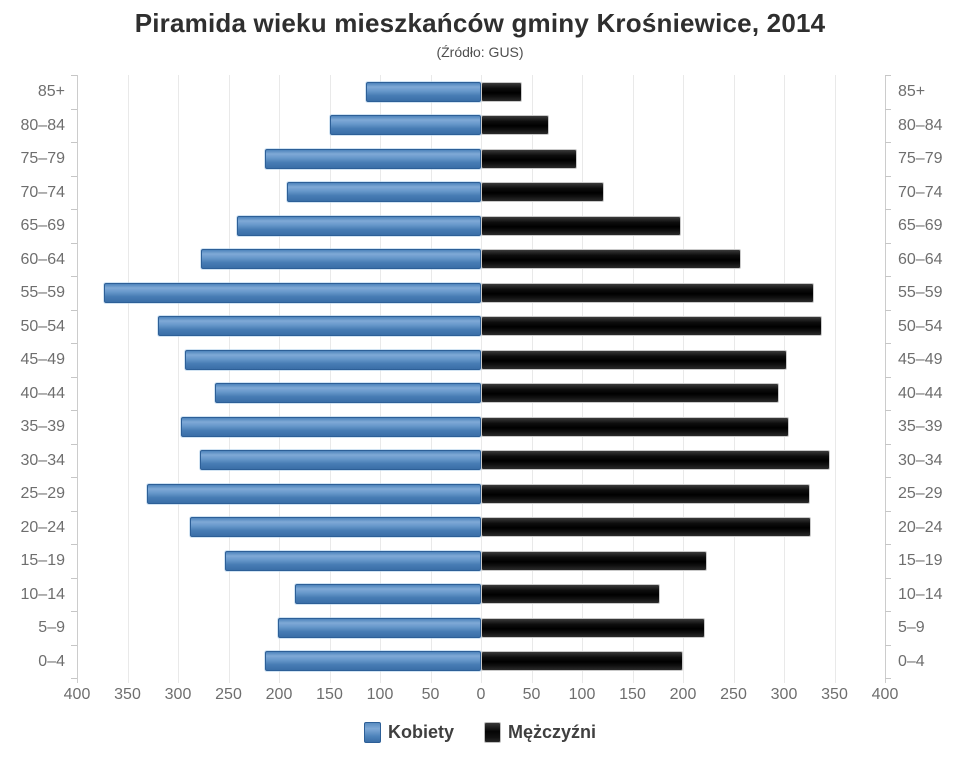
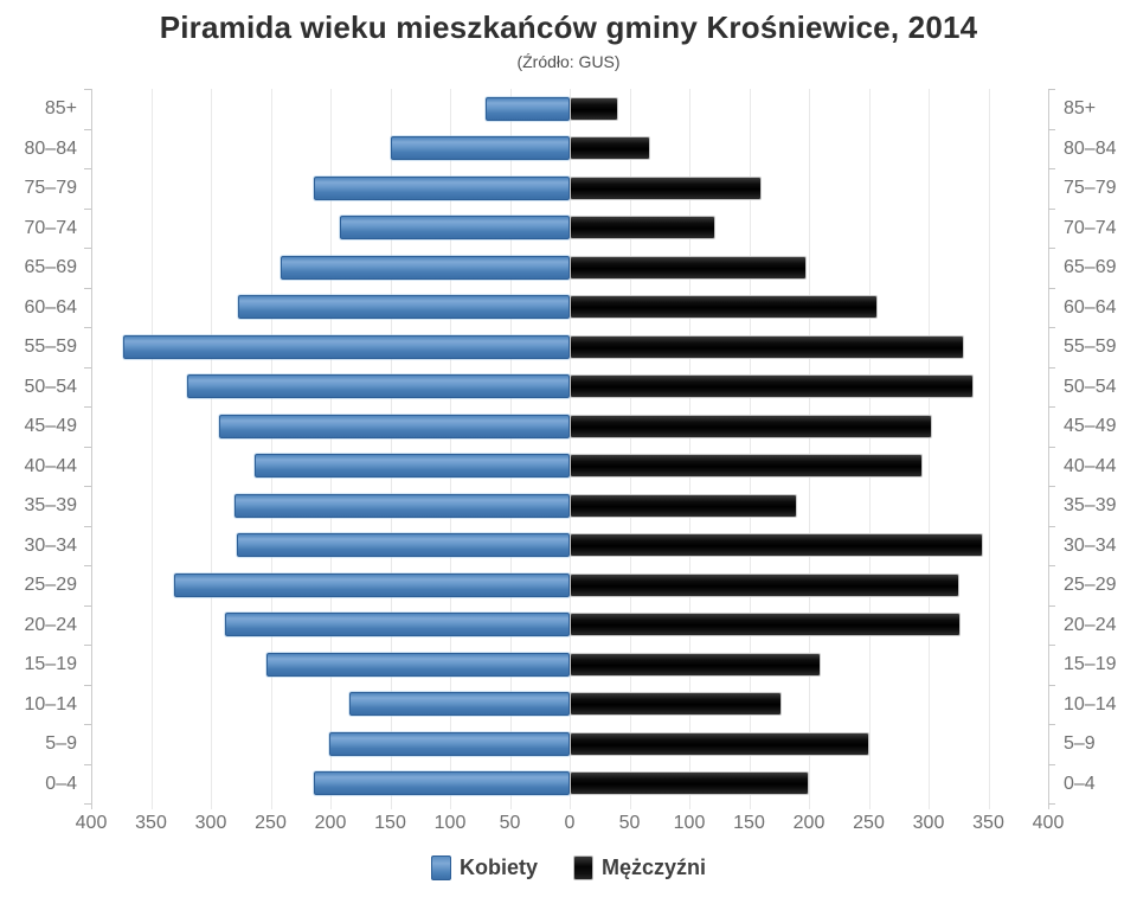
Kobiety/85+: 110 -> 70
Mężczyźni/75–79: 100 -> 160
Kobiety/35–39: 300 -> 280
Mężczyźni/35–39: 300 -> 190
Mężczyźni/15–19: 220 -> 210
Mężczyźni/5–9: 220 -> 250
